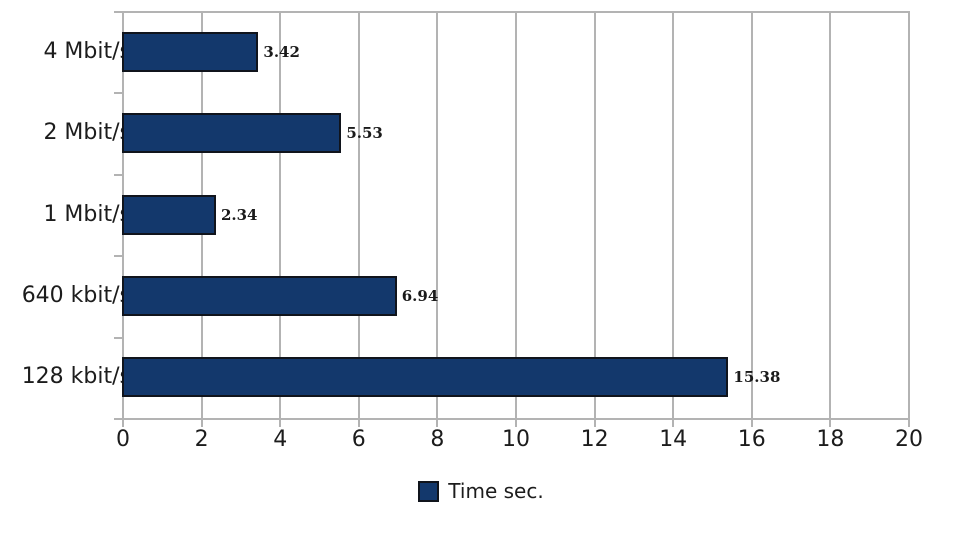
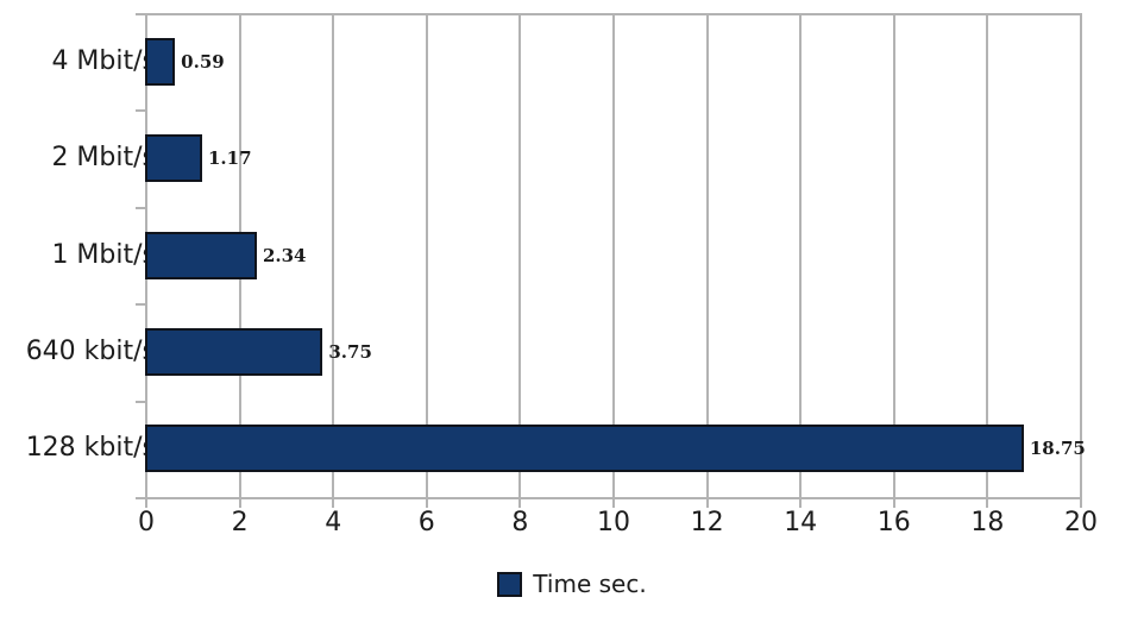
4 Mbit/s: 3.42 -> 0.59
2 Mbit/s: 5.53 -> 1.17
640 kbit/s: 6.94 -> 3.75
128 kbit/s: 15.38 -> 18.75
